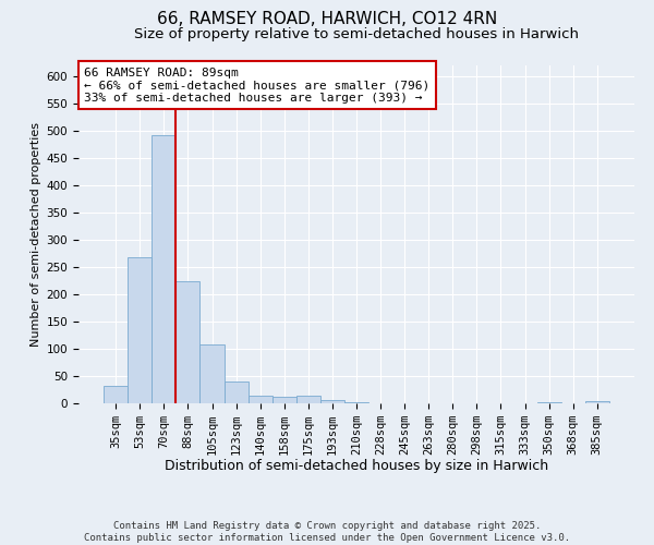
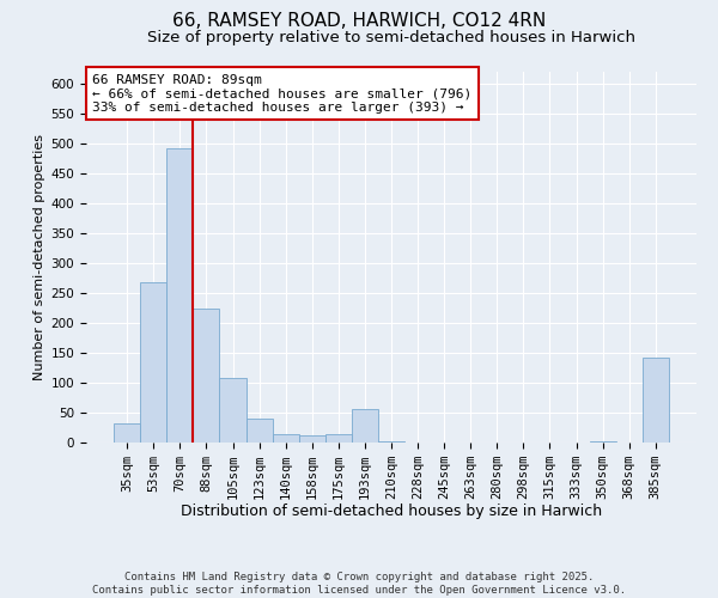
193sqm: 7 -> 56
385sqm: 4 -> 142
